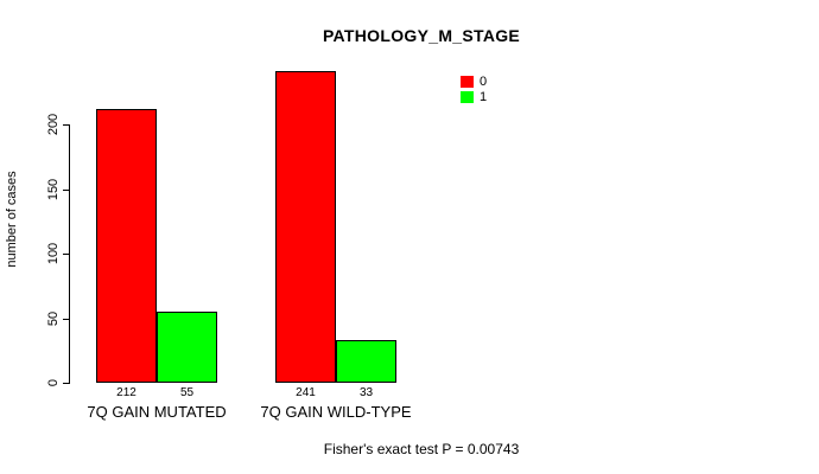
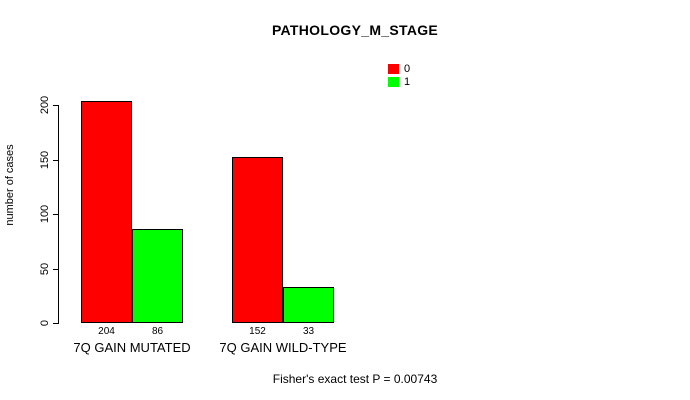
0/7Q GAIN MUTATED: 212 -> 204
1/7Q GAIN MUTATED: 55 -> 86
0/7Q GAIN WILD-TYPE: 241 -> 152
